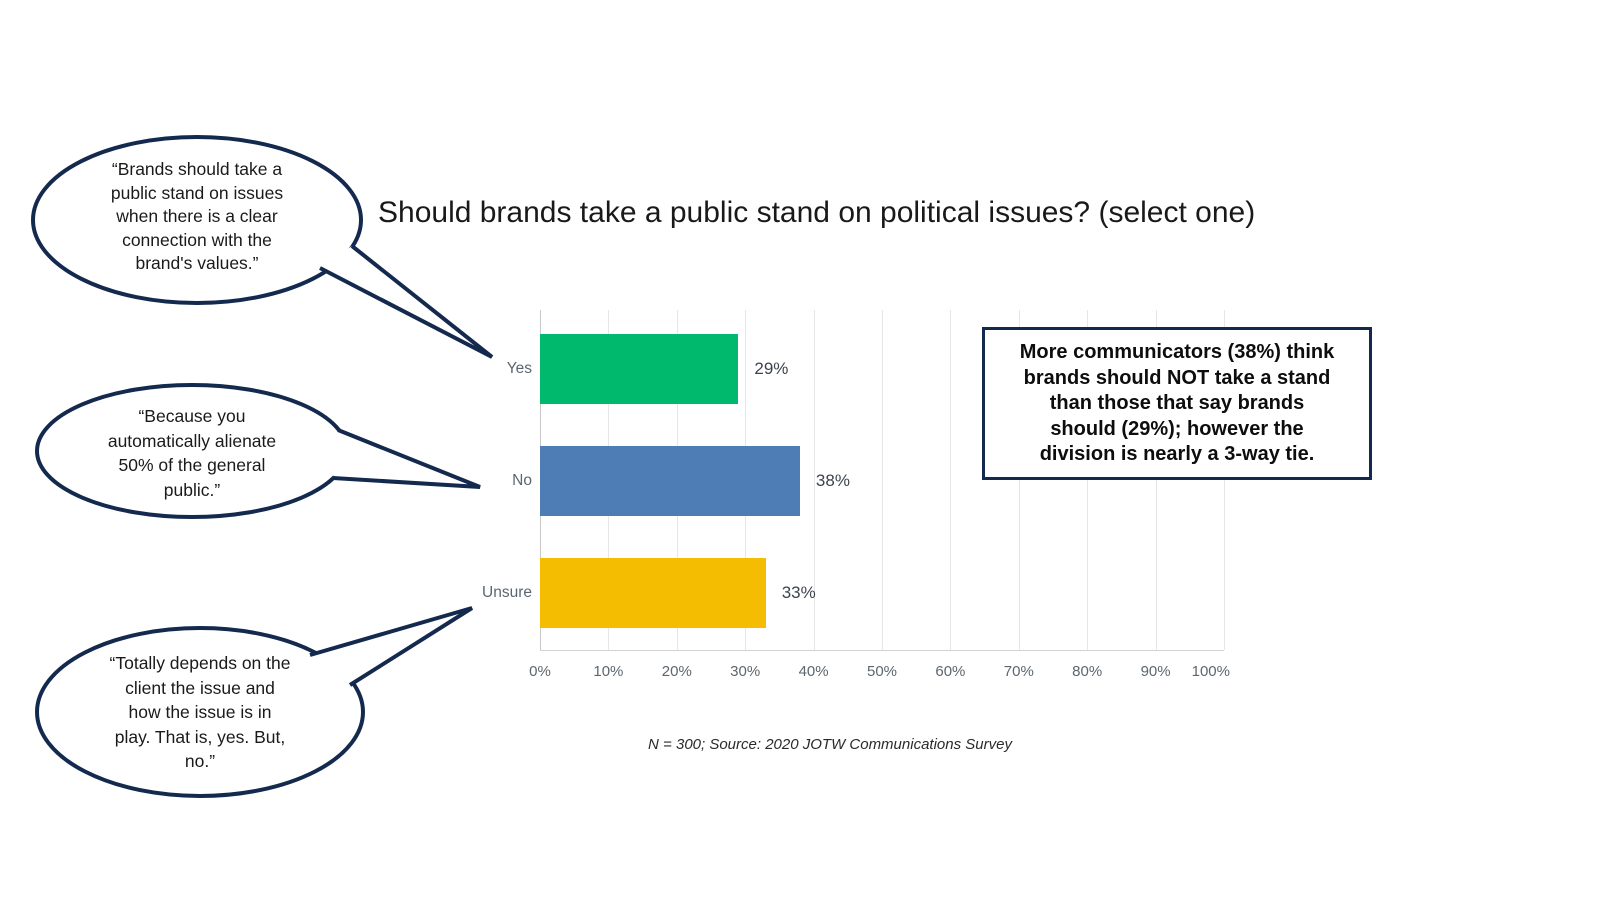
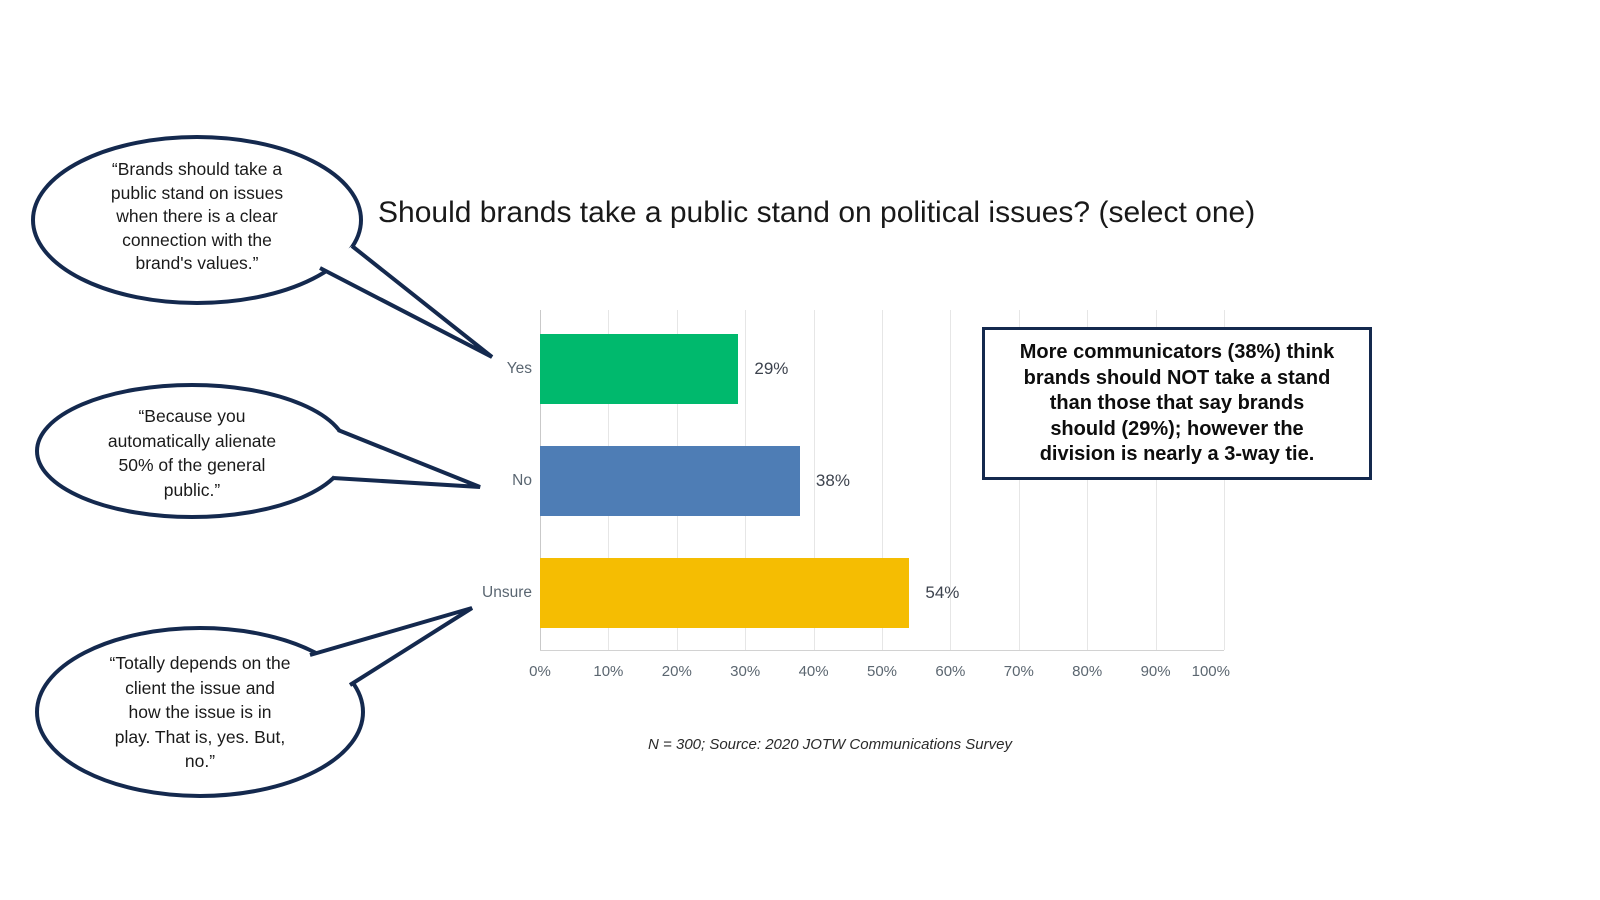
Unsure: 33% -> 54%
